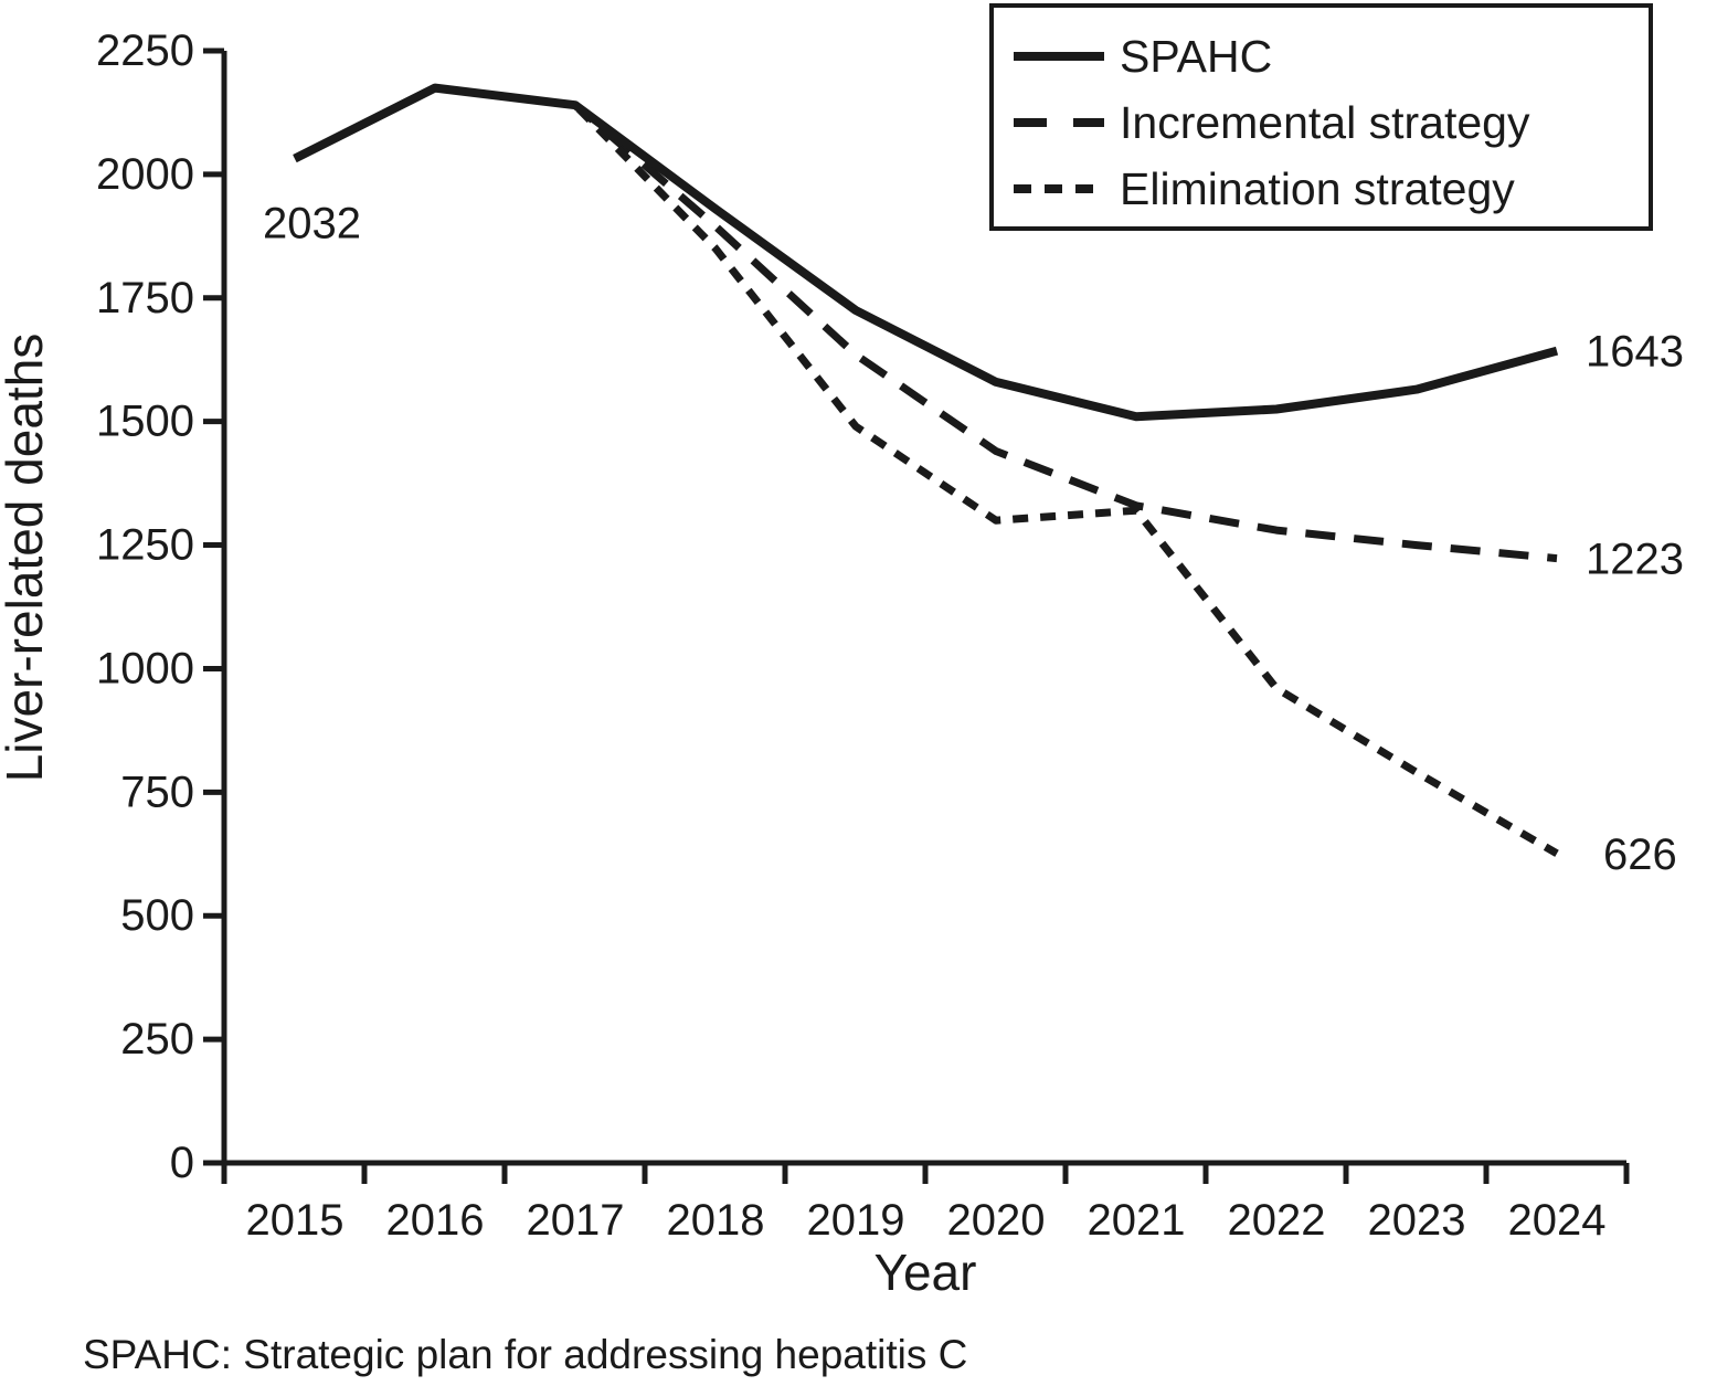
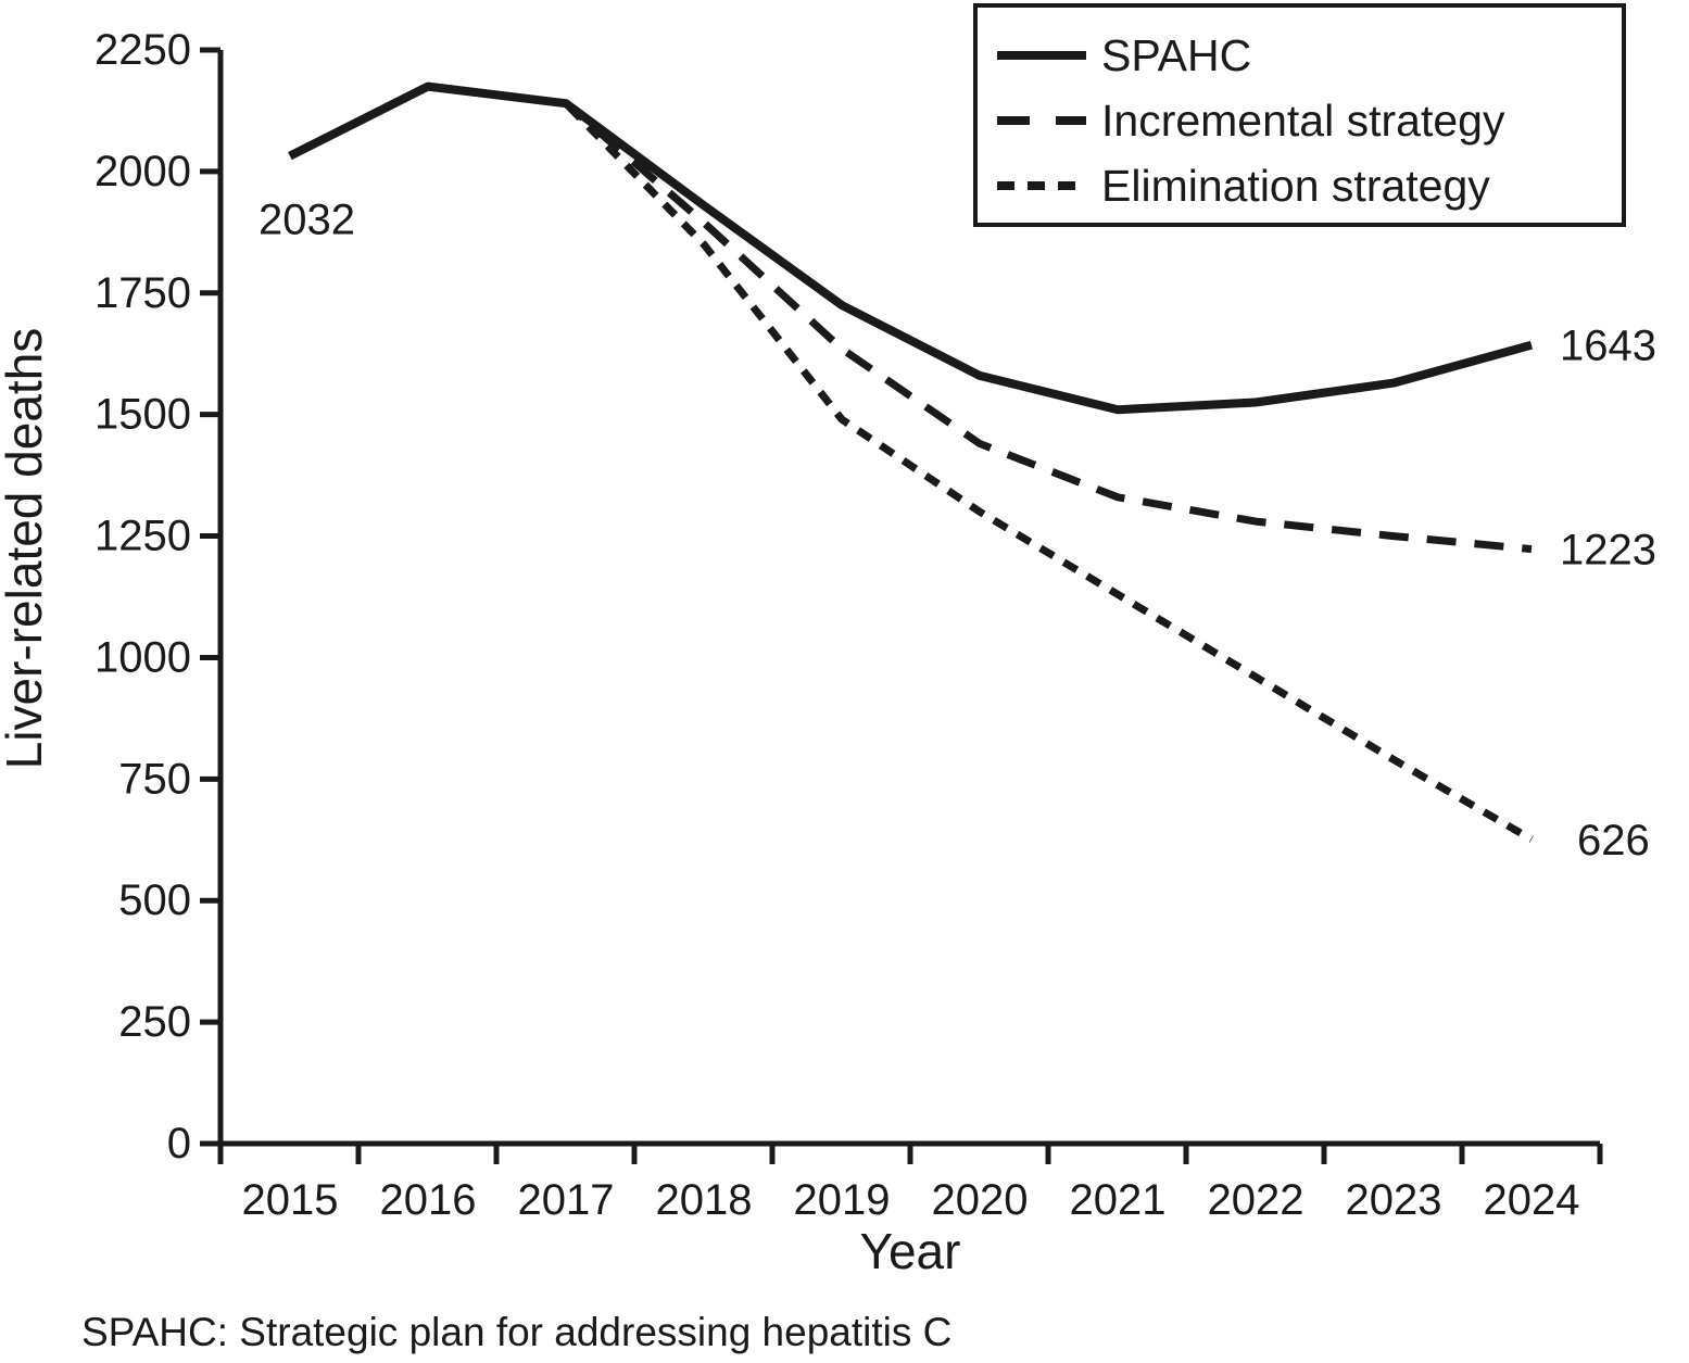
Elimination strategy/2021: 1320 -> 1130
